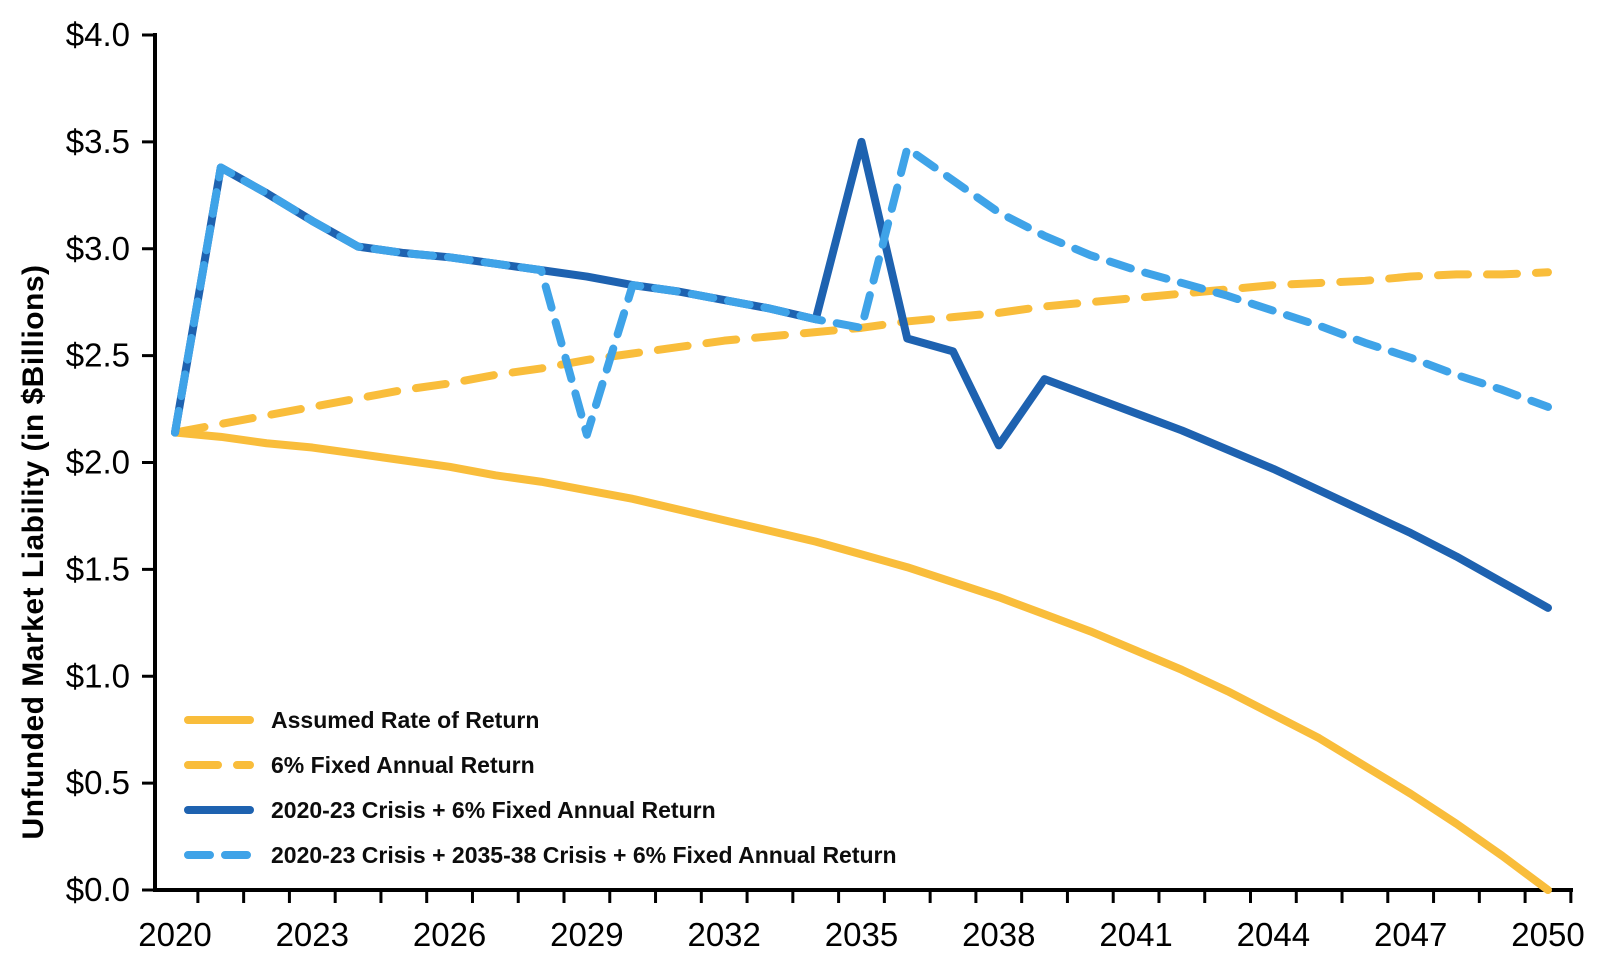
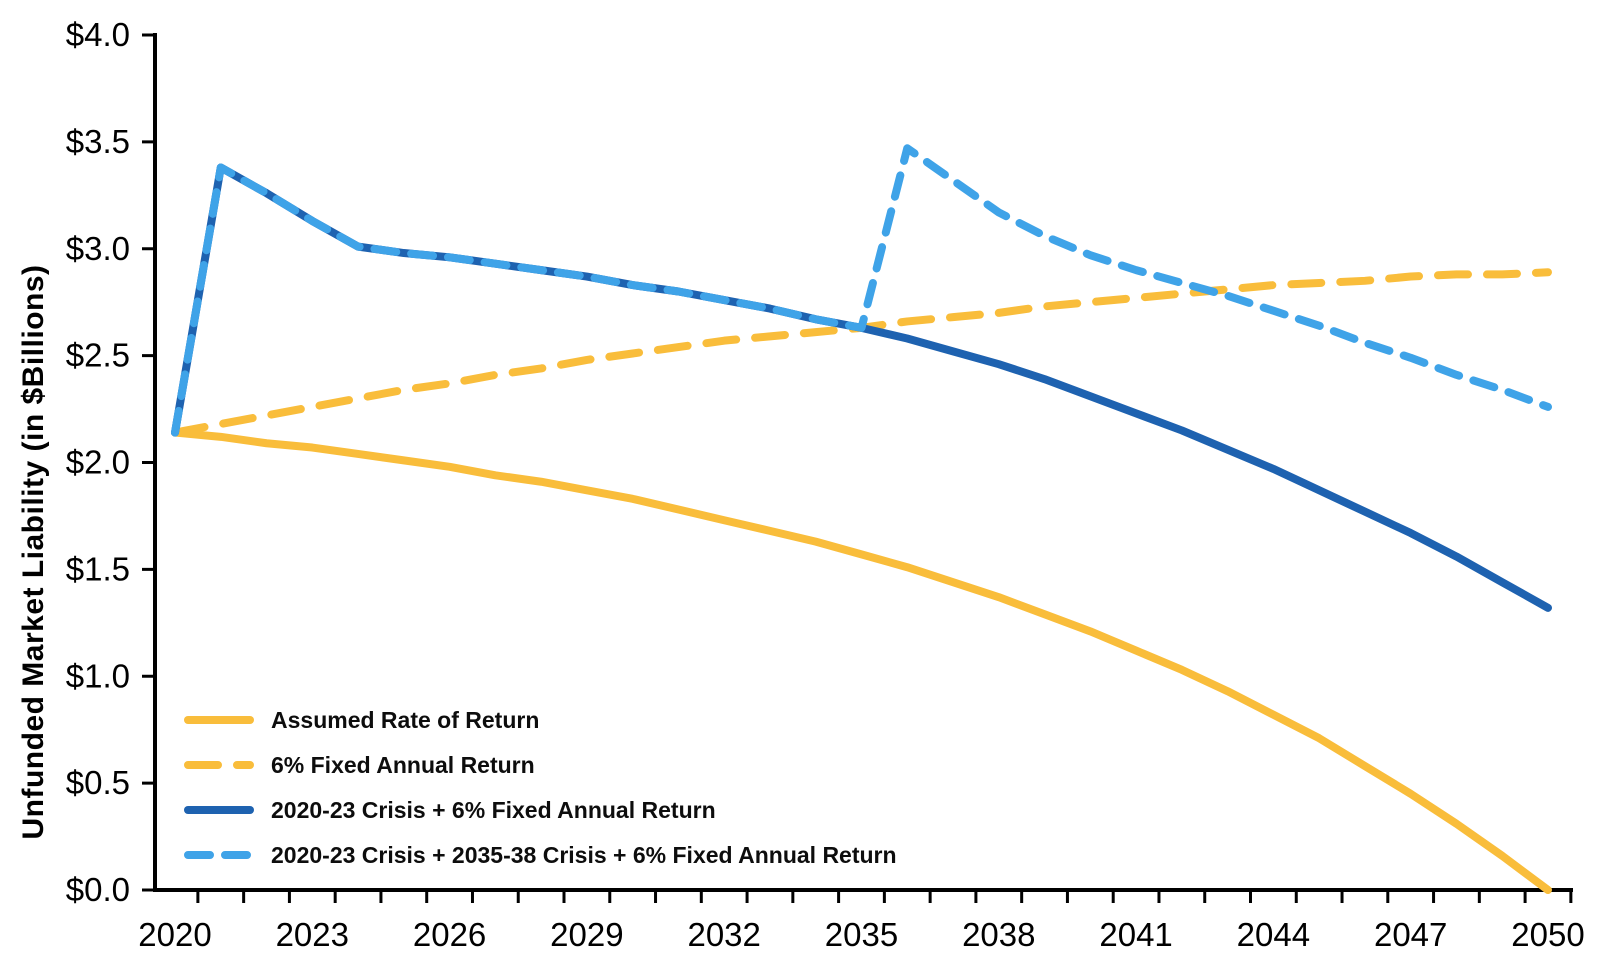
2020-23 Crisis + 2035-38 Crisis + 6% Fixed Annual Return/2029: $2.13 -> $2.87
2020-23 Crisis + 6% Fixed Annual Return/2035: $3.50 -> $2.63
2020-23 Crisis + 6% Fixed Annual Return/2038: $2.08 -> $2.46
